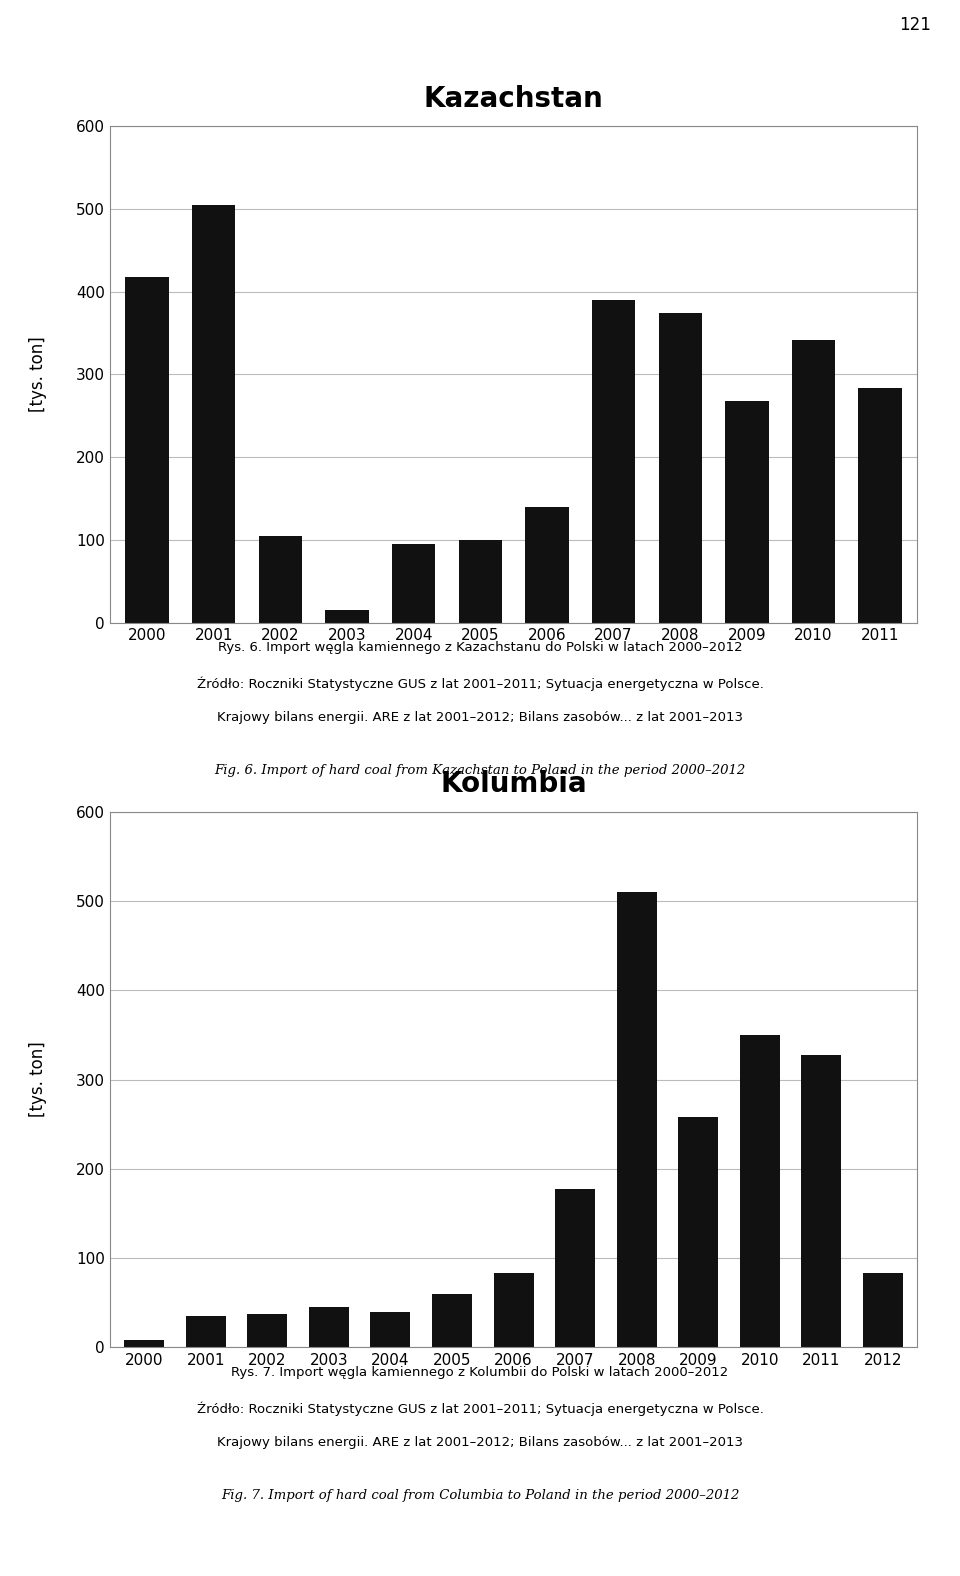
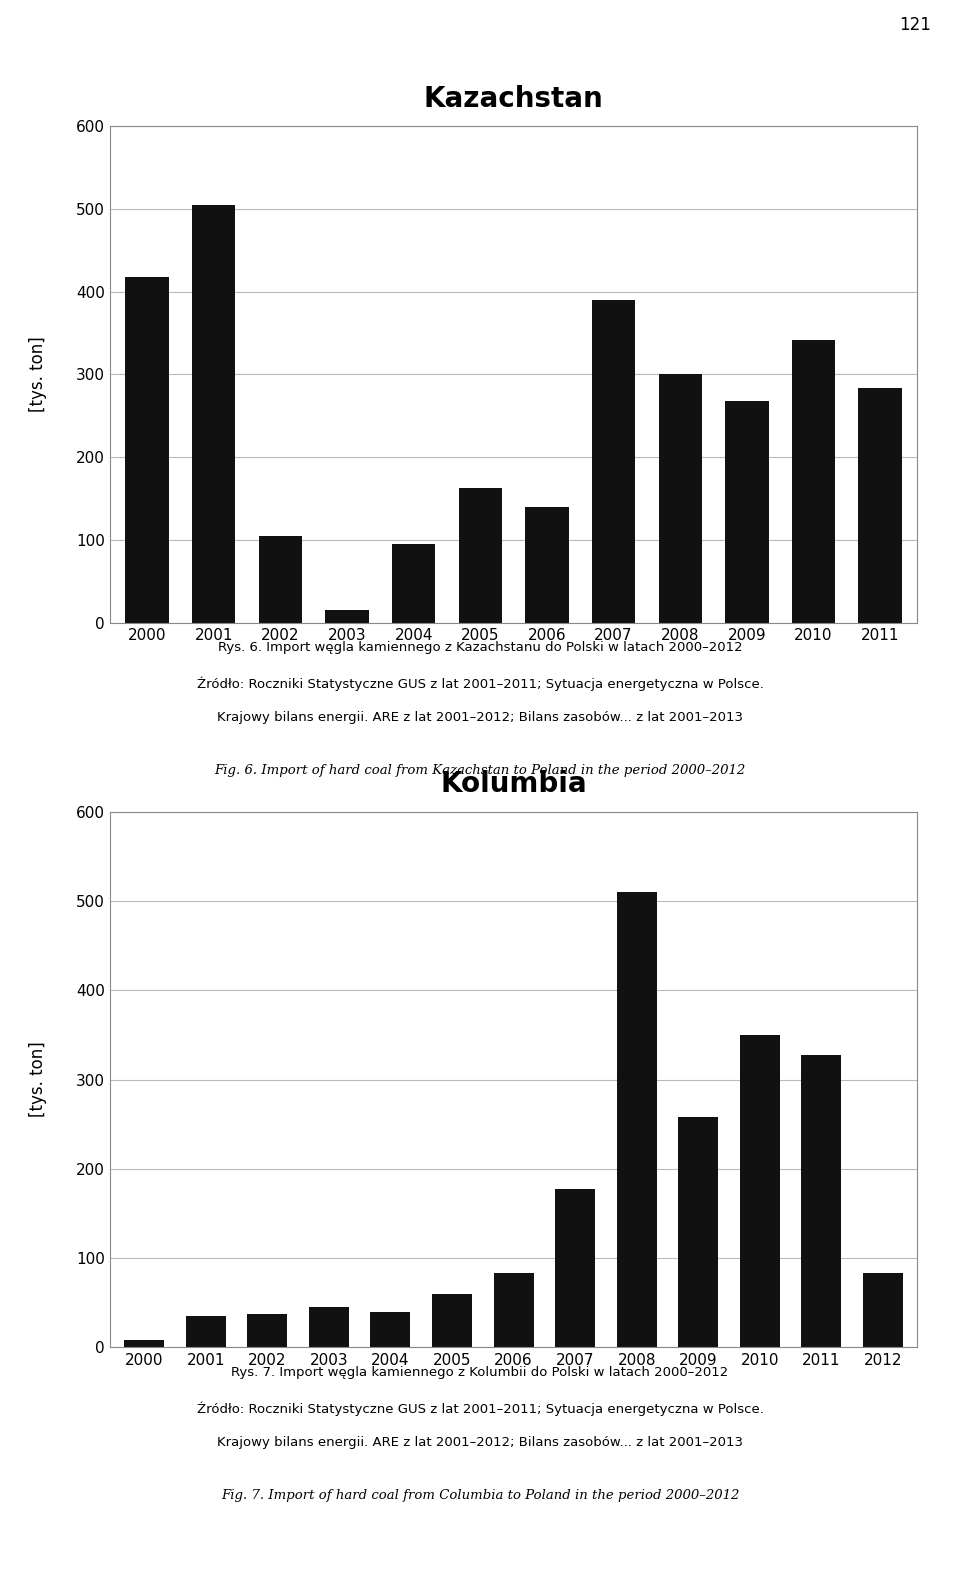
Kazachstan/2005: 100 -> 162
Kazachstan/2008: 374 -> 300
